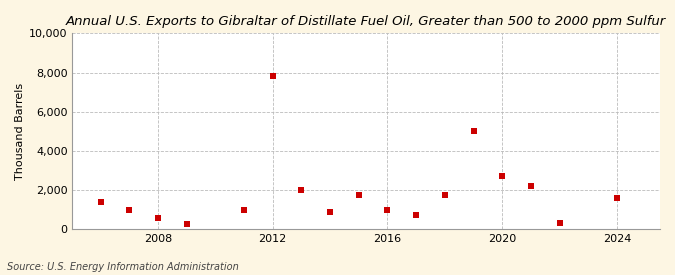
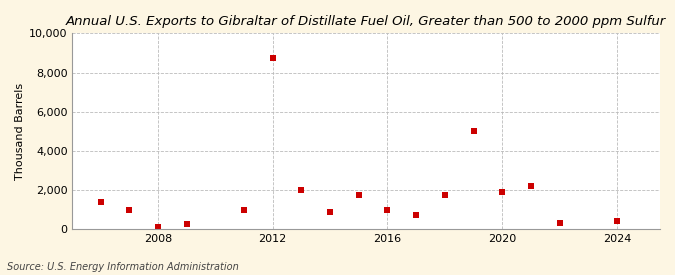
2008: 600 -> 100
2012: 7,800 -> 8,800
2020: 2,700 -> 1,900
2024: 1,600 -> 400
